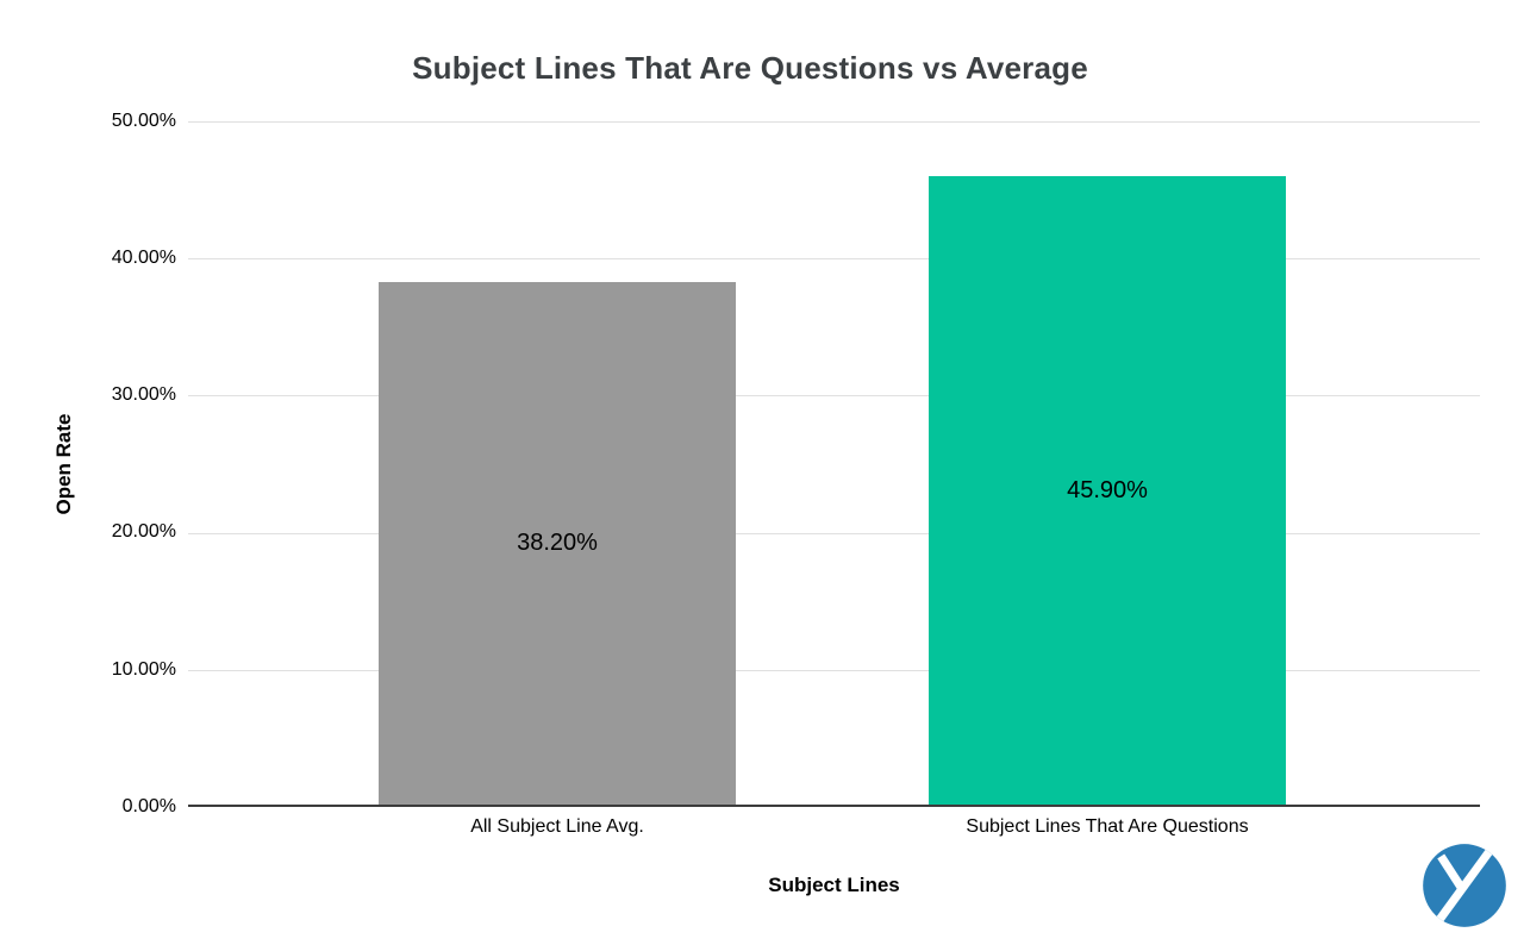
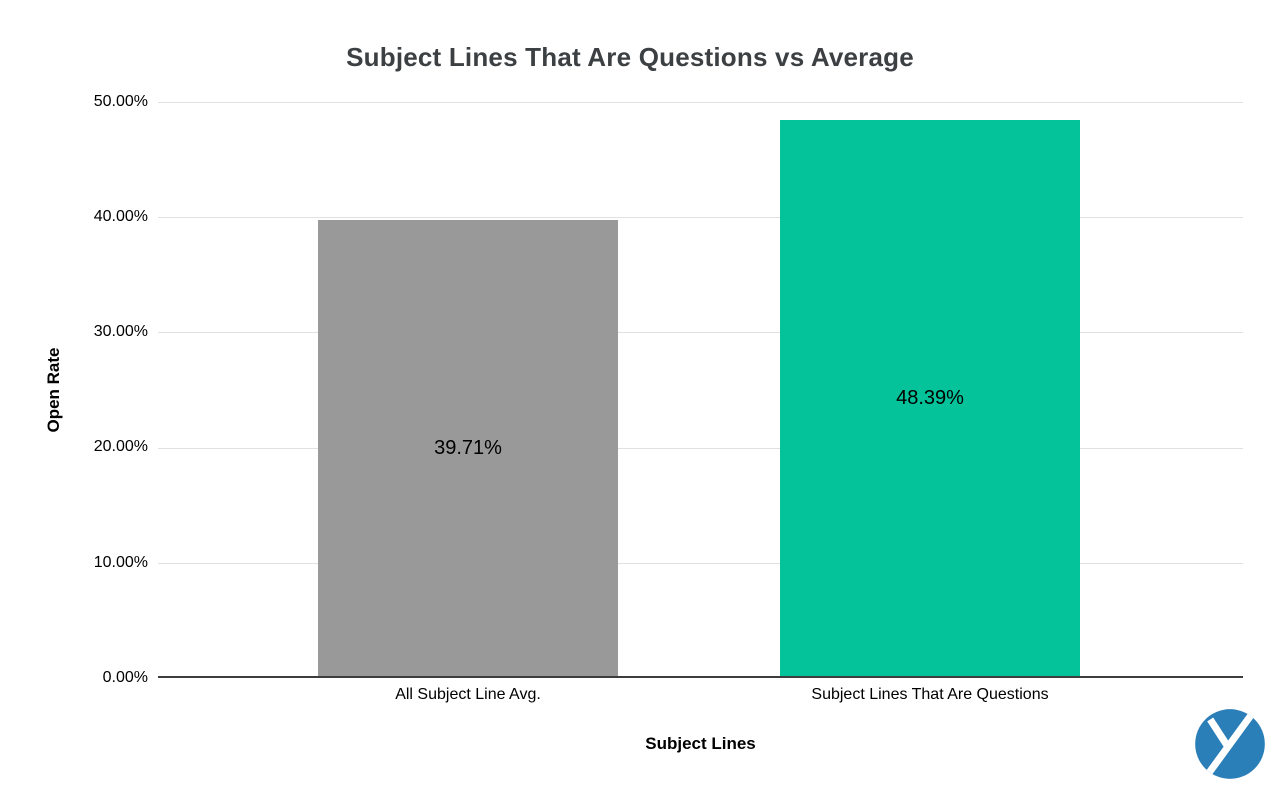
All Subject Line Avg.: 38.20% -> 39.71%
Subject Lines That Are Questions: 45.90% -> 48.39%
